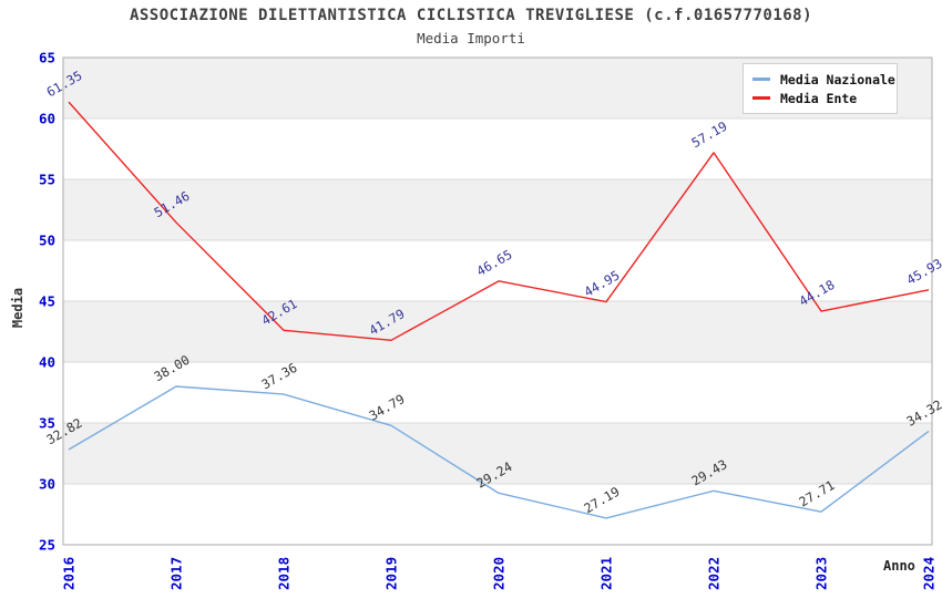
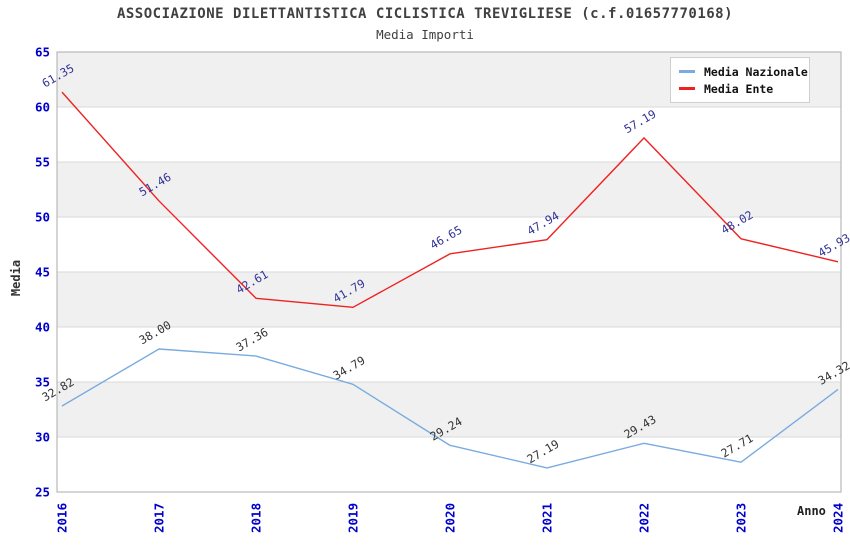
Media Ente/2021: 44.95 -> 47.94
Media Ente/2023: 44.18 -> 48.02
